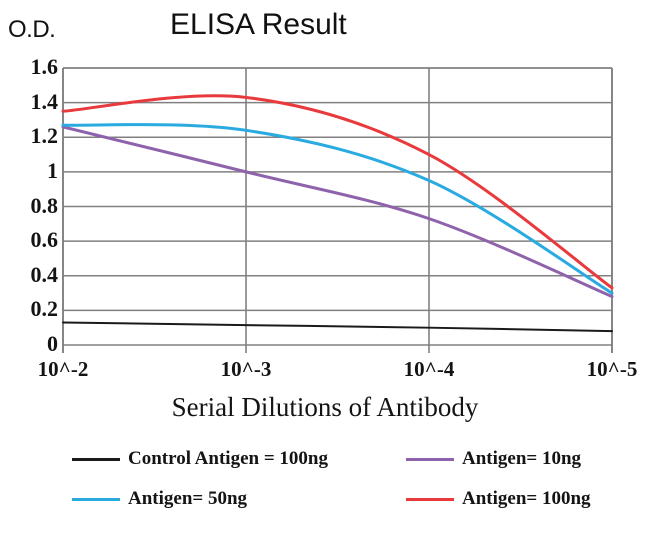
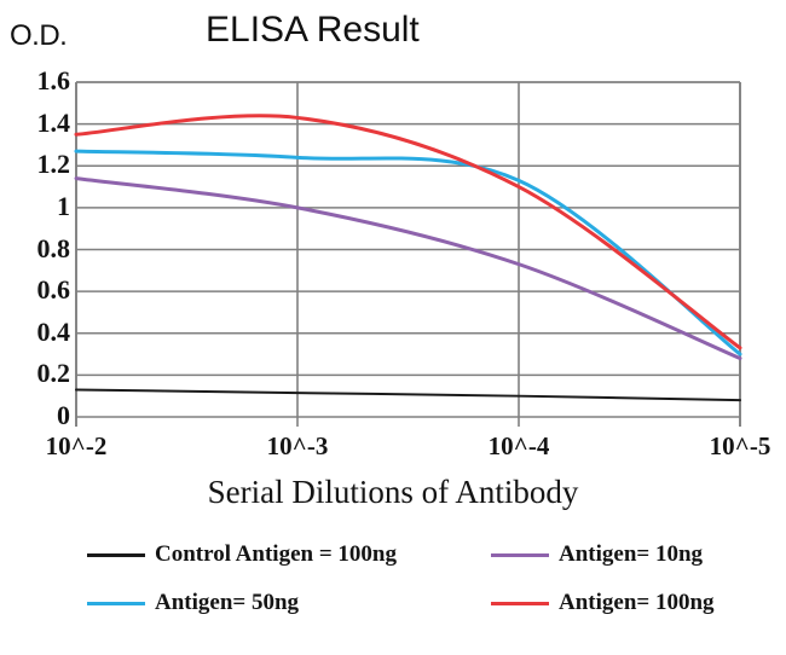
Antigen= 10ng/10^-2: 1.26 -> 1.14
Antigen= 50ng/10^-4: 0.95 -> 1.13
